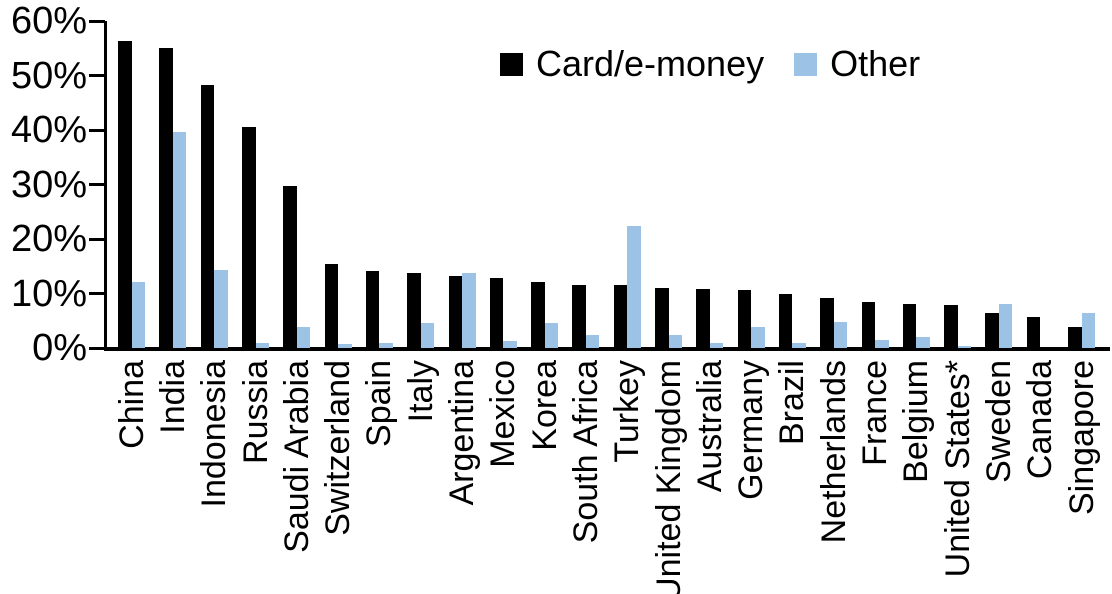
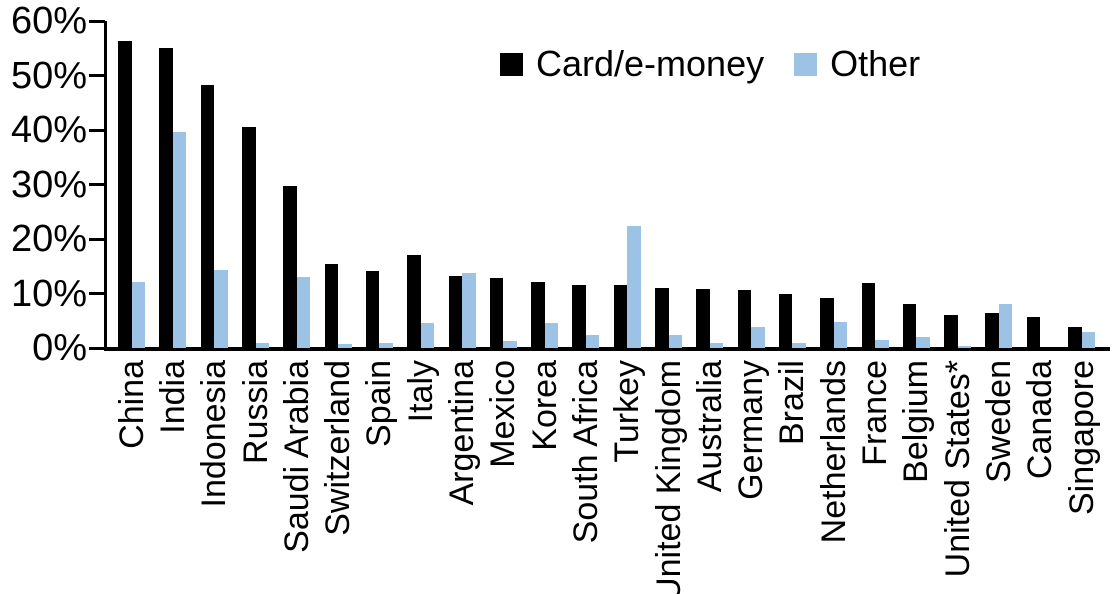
Other/Saudi Arabia: 4% -> 13%
Card/e-money/Italy: 14% -> 17%
Card/e-money/France: 8% -> 12%
Card/e-money/United States*: 8% -> 6%
Other/Singapore: 6% -> 3%
